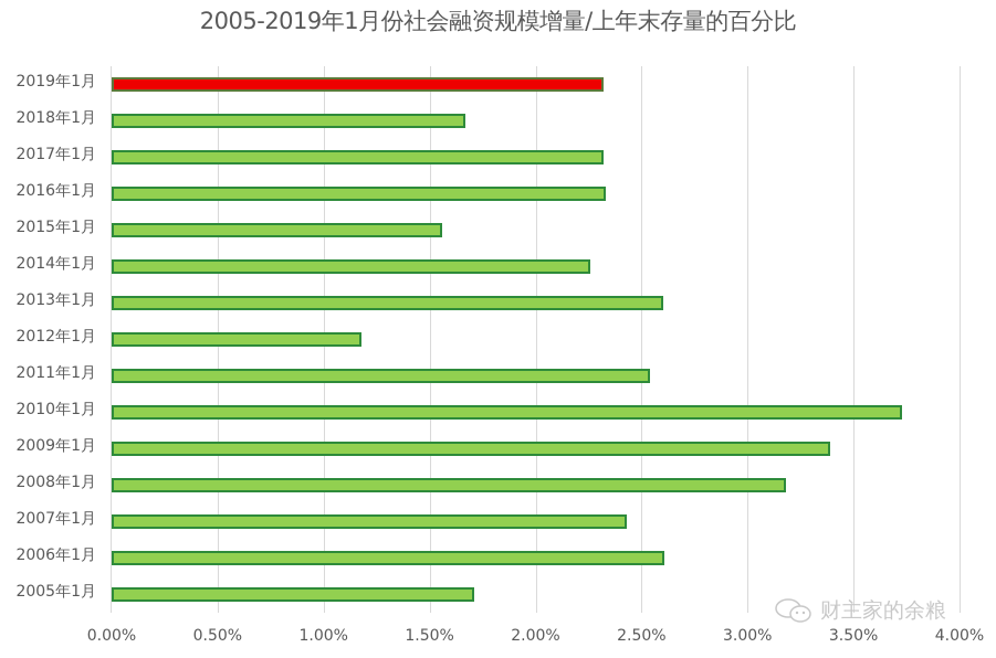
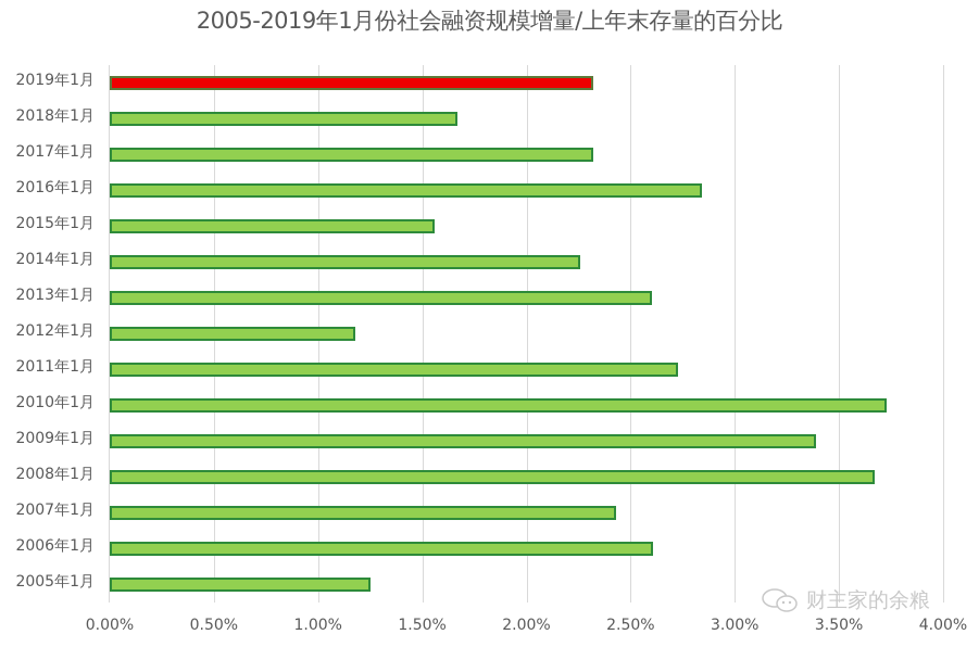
2016年1月: 2.33% -> 2.84%
2011年1月: 2.54% -> 2.73%
2008年1月: 3.18% -> 3.67%
2005年1月: 1.71% -> 1.25%
